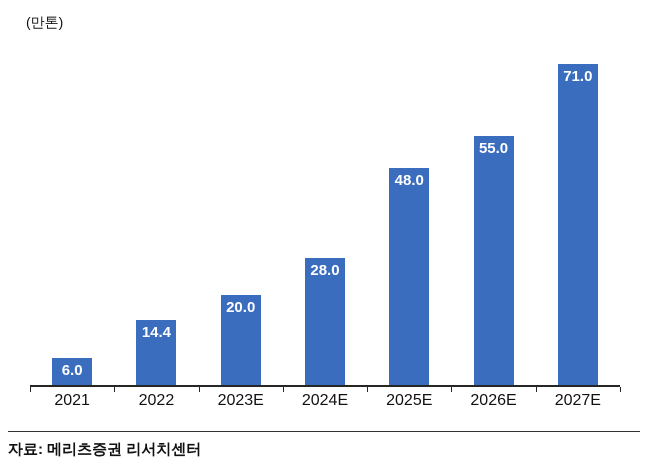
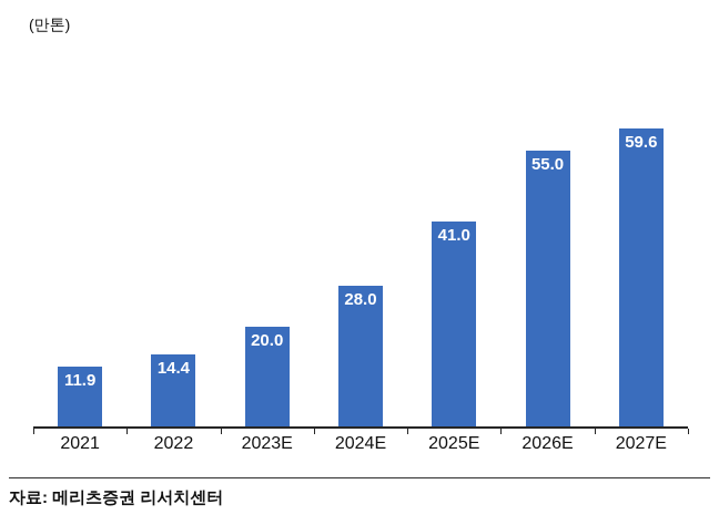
2021: 6.0 -> 11.9
2025E: 48.0 -> 41.0
2027E: 71.0 -> 59.6
